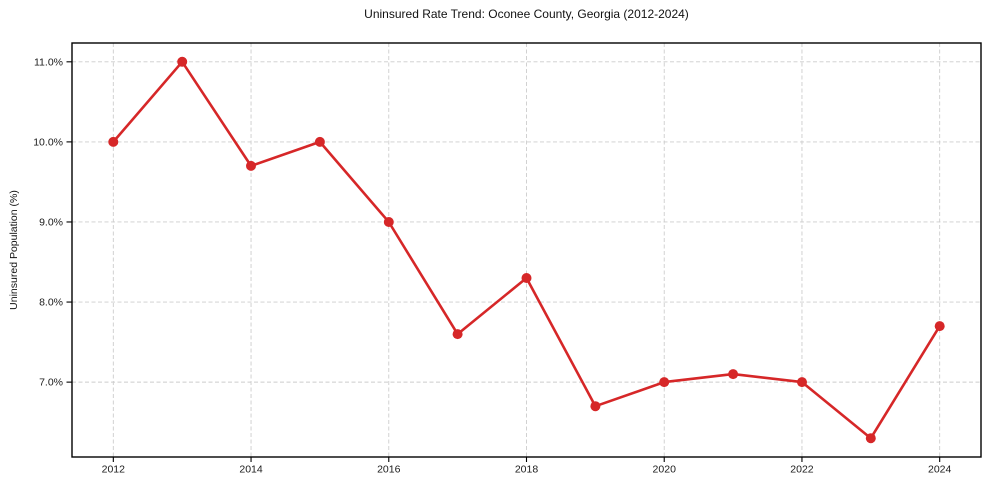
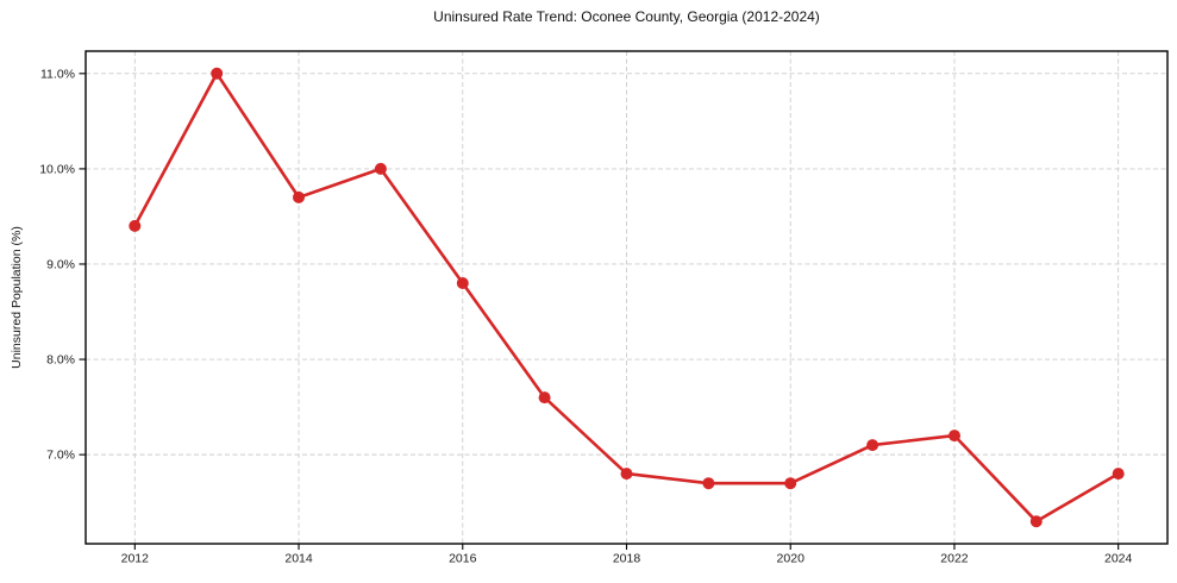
2012: 10.0% -> 9.4%
2016: 9.0% -> 8.8%
2018: 8.3% -> 6.8%
2020: 7.0% -> 6.7%
2022: 7.0% -> 7.2%
2024: 7.7% -> 6.8%
